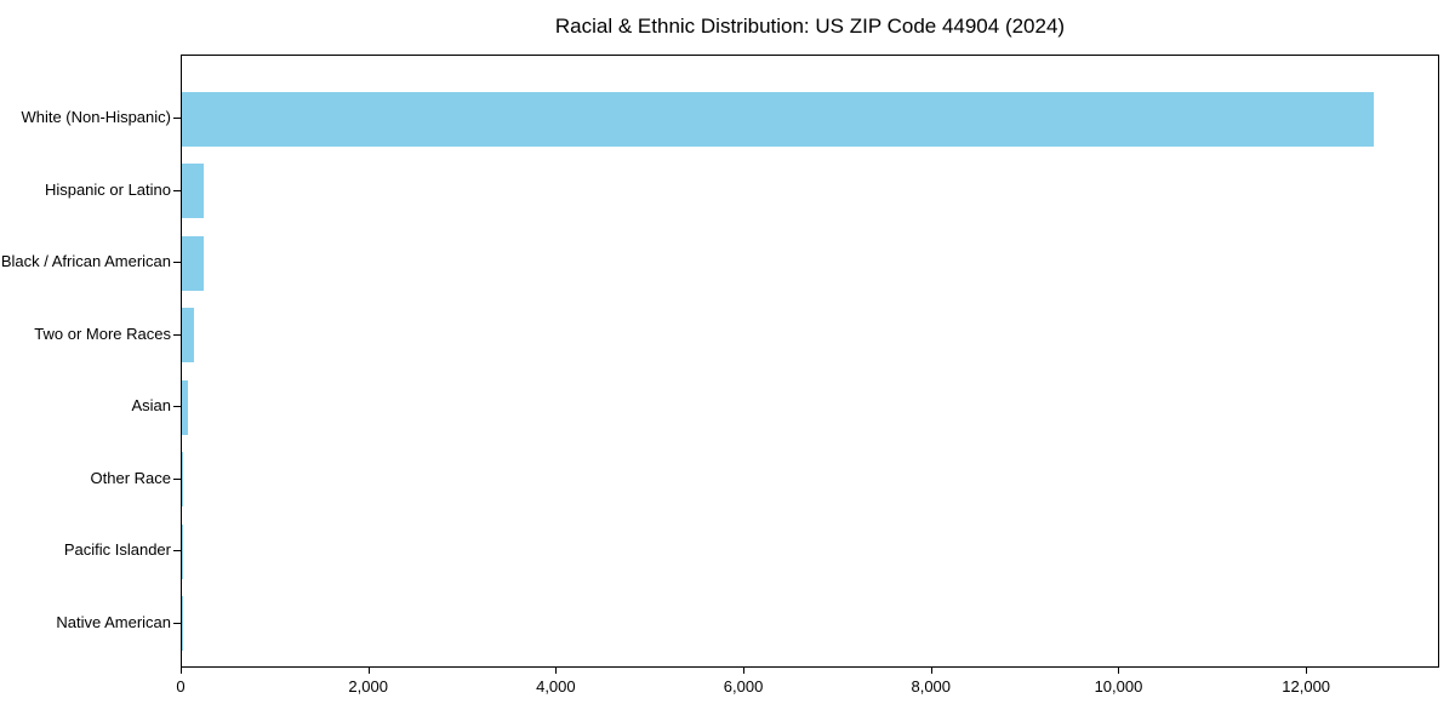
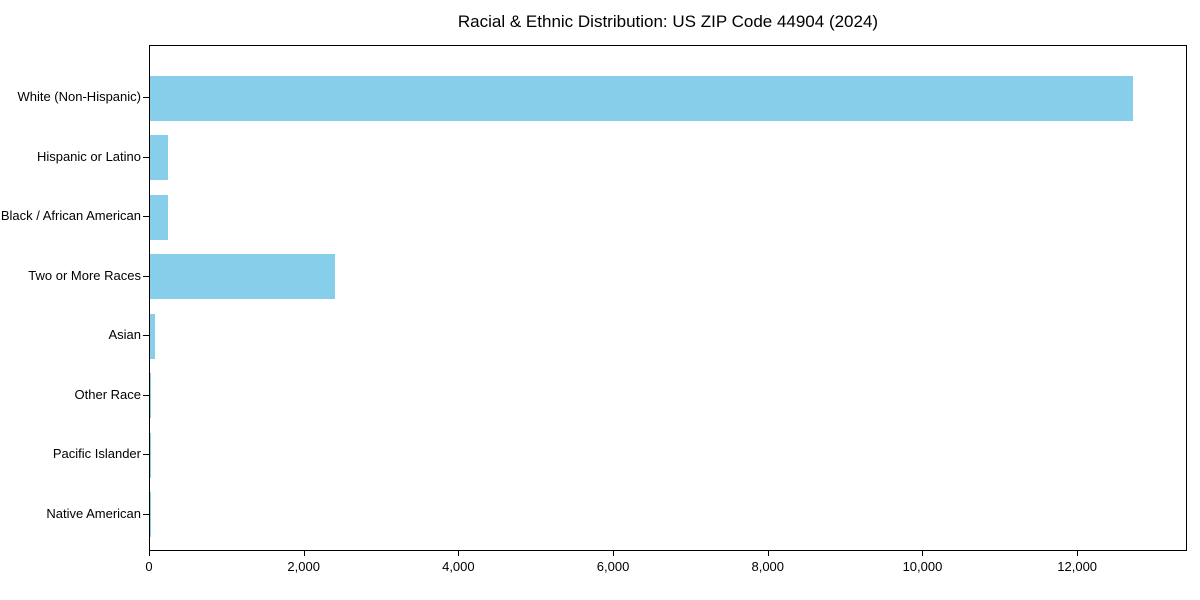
Two or More Races: 100 -> 2400
